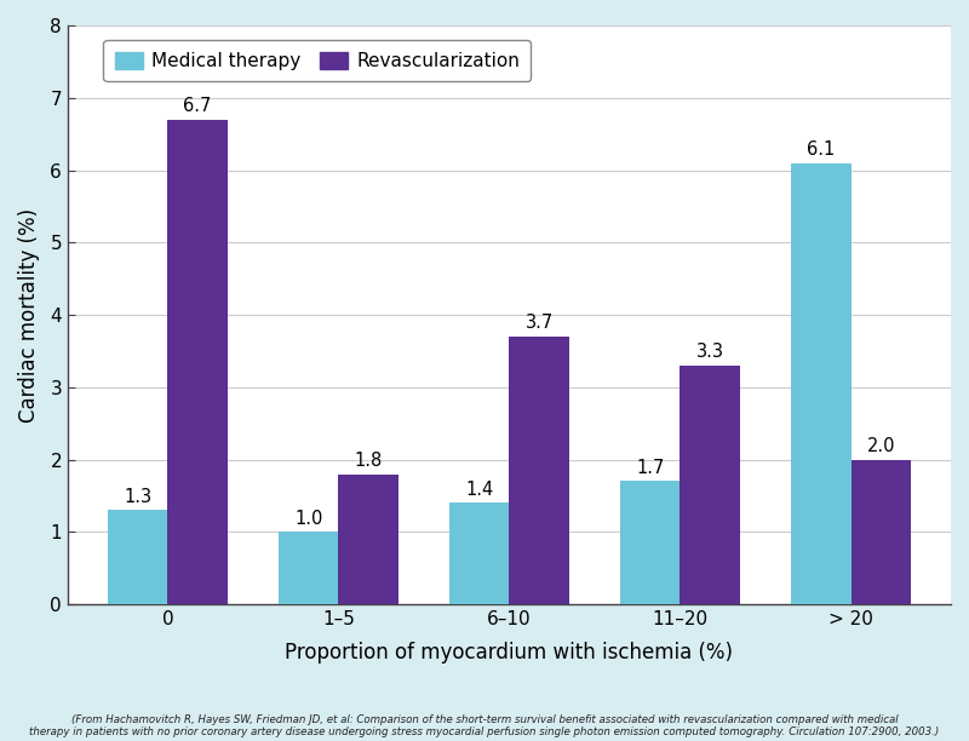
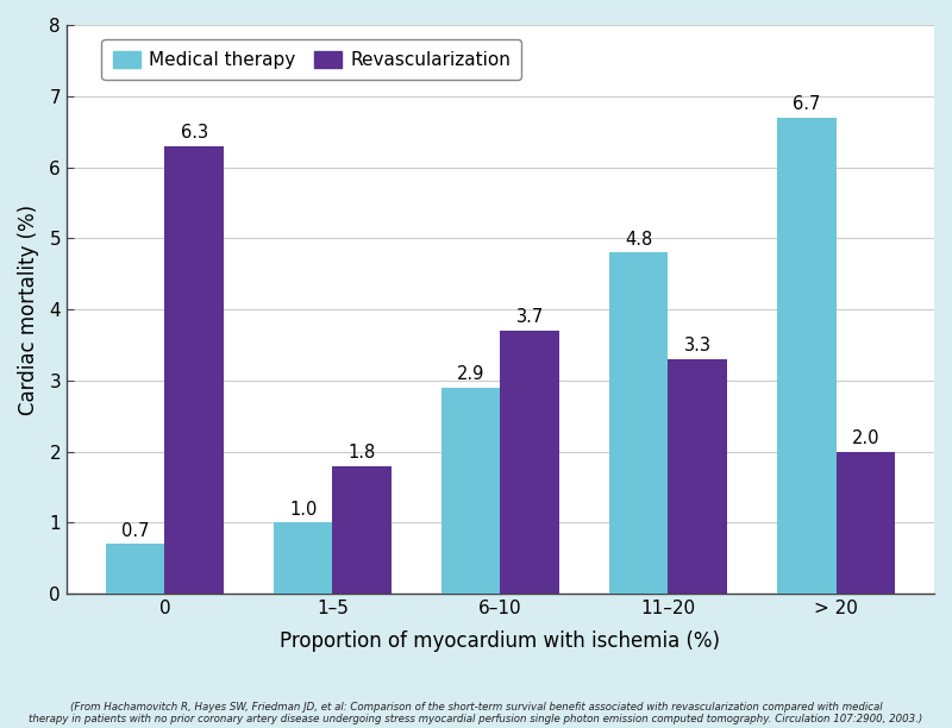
Medical therapy/0: 1.3 -> 0.7
Revascularization/0: 6.7 -> 6.3
Medical therapy/6–10: 1.4 -> 2.9
Medical therapy/11–20: 1.7 -> 4.8
Medical therapy/> 20: 6.1 -> 6.7
